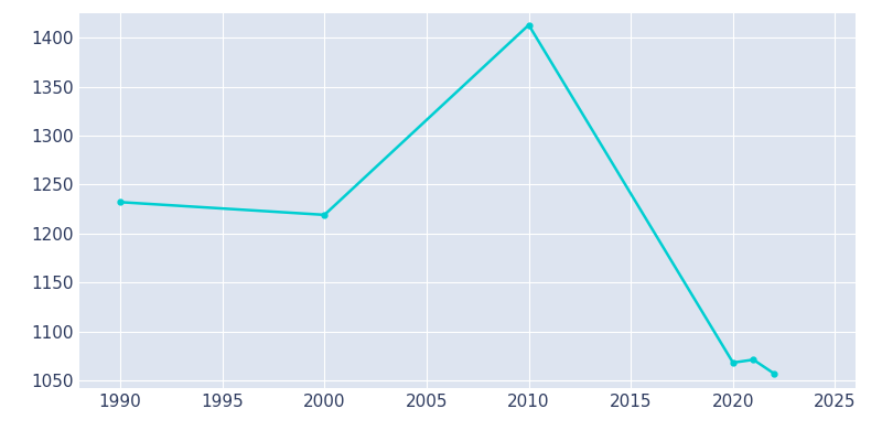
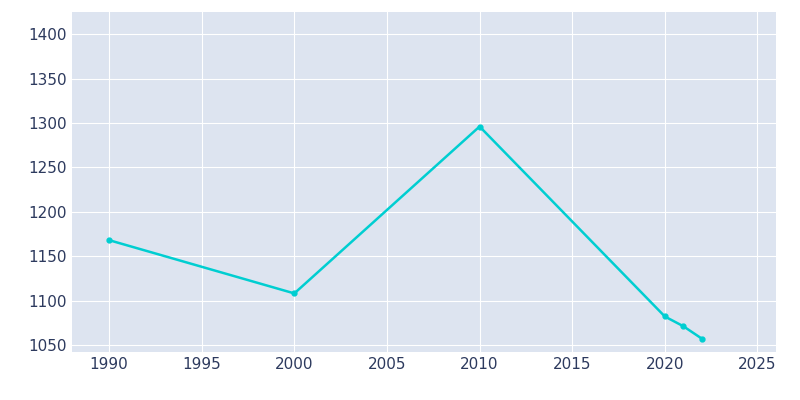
1990: 1232 -> 1168
2000: 1219 -> 1108
2010: 1413 -> 1296
2020: 1068 -> 1082
